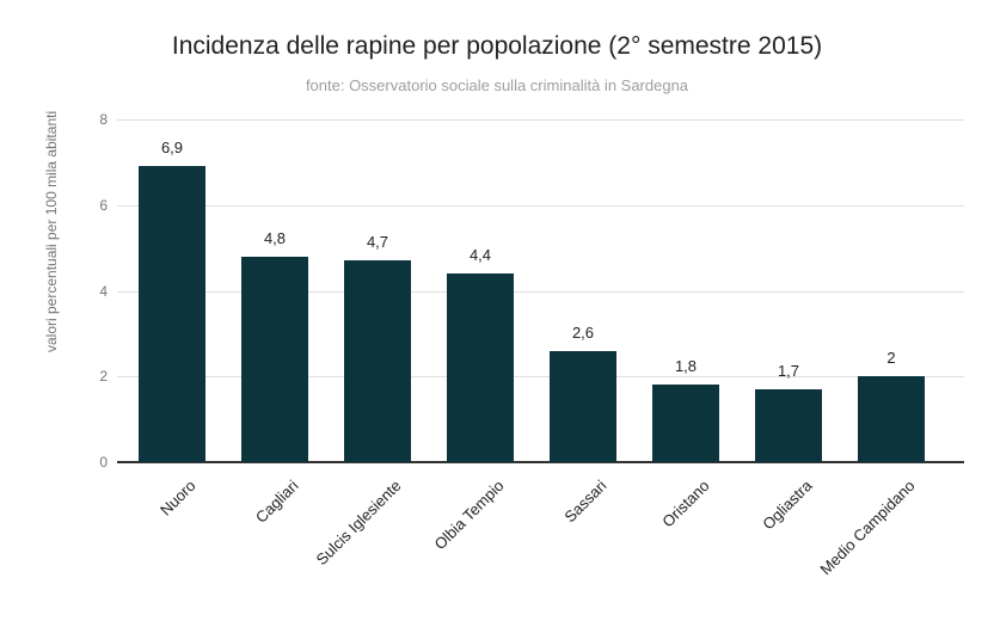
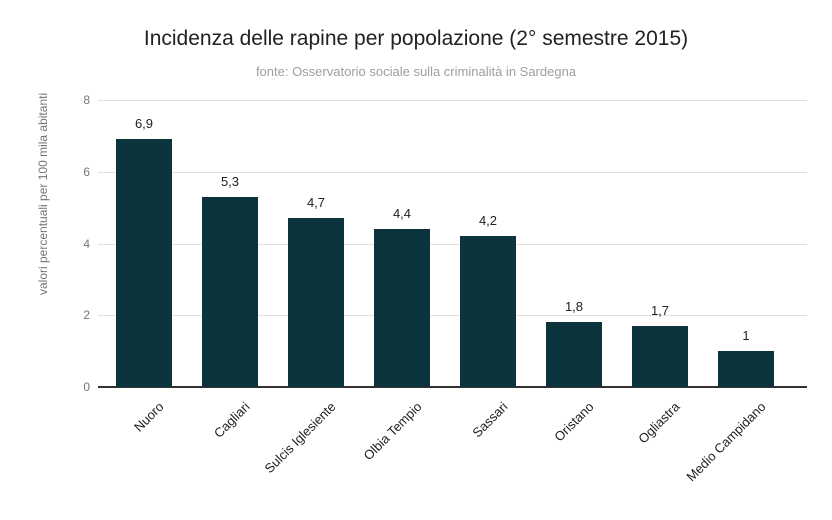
Cagliari: 4,8 -> 5,3
Sassari: 2,6 -> 4,2
Medio Campidano: 2 -> 1
